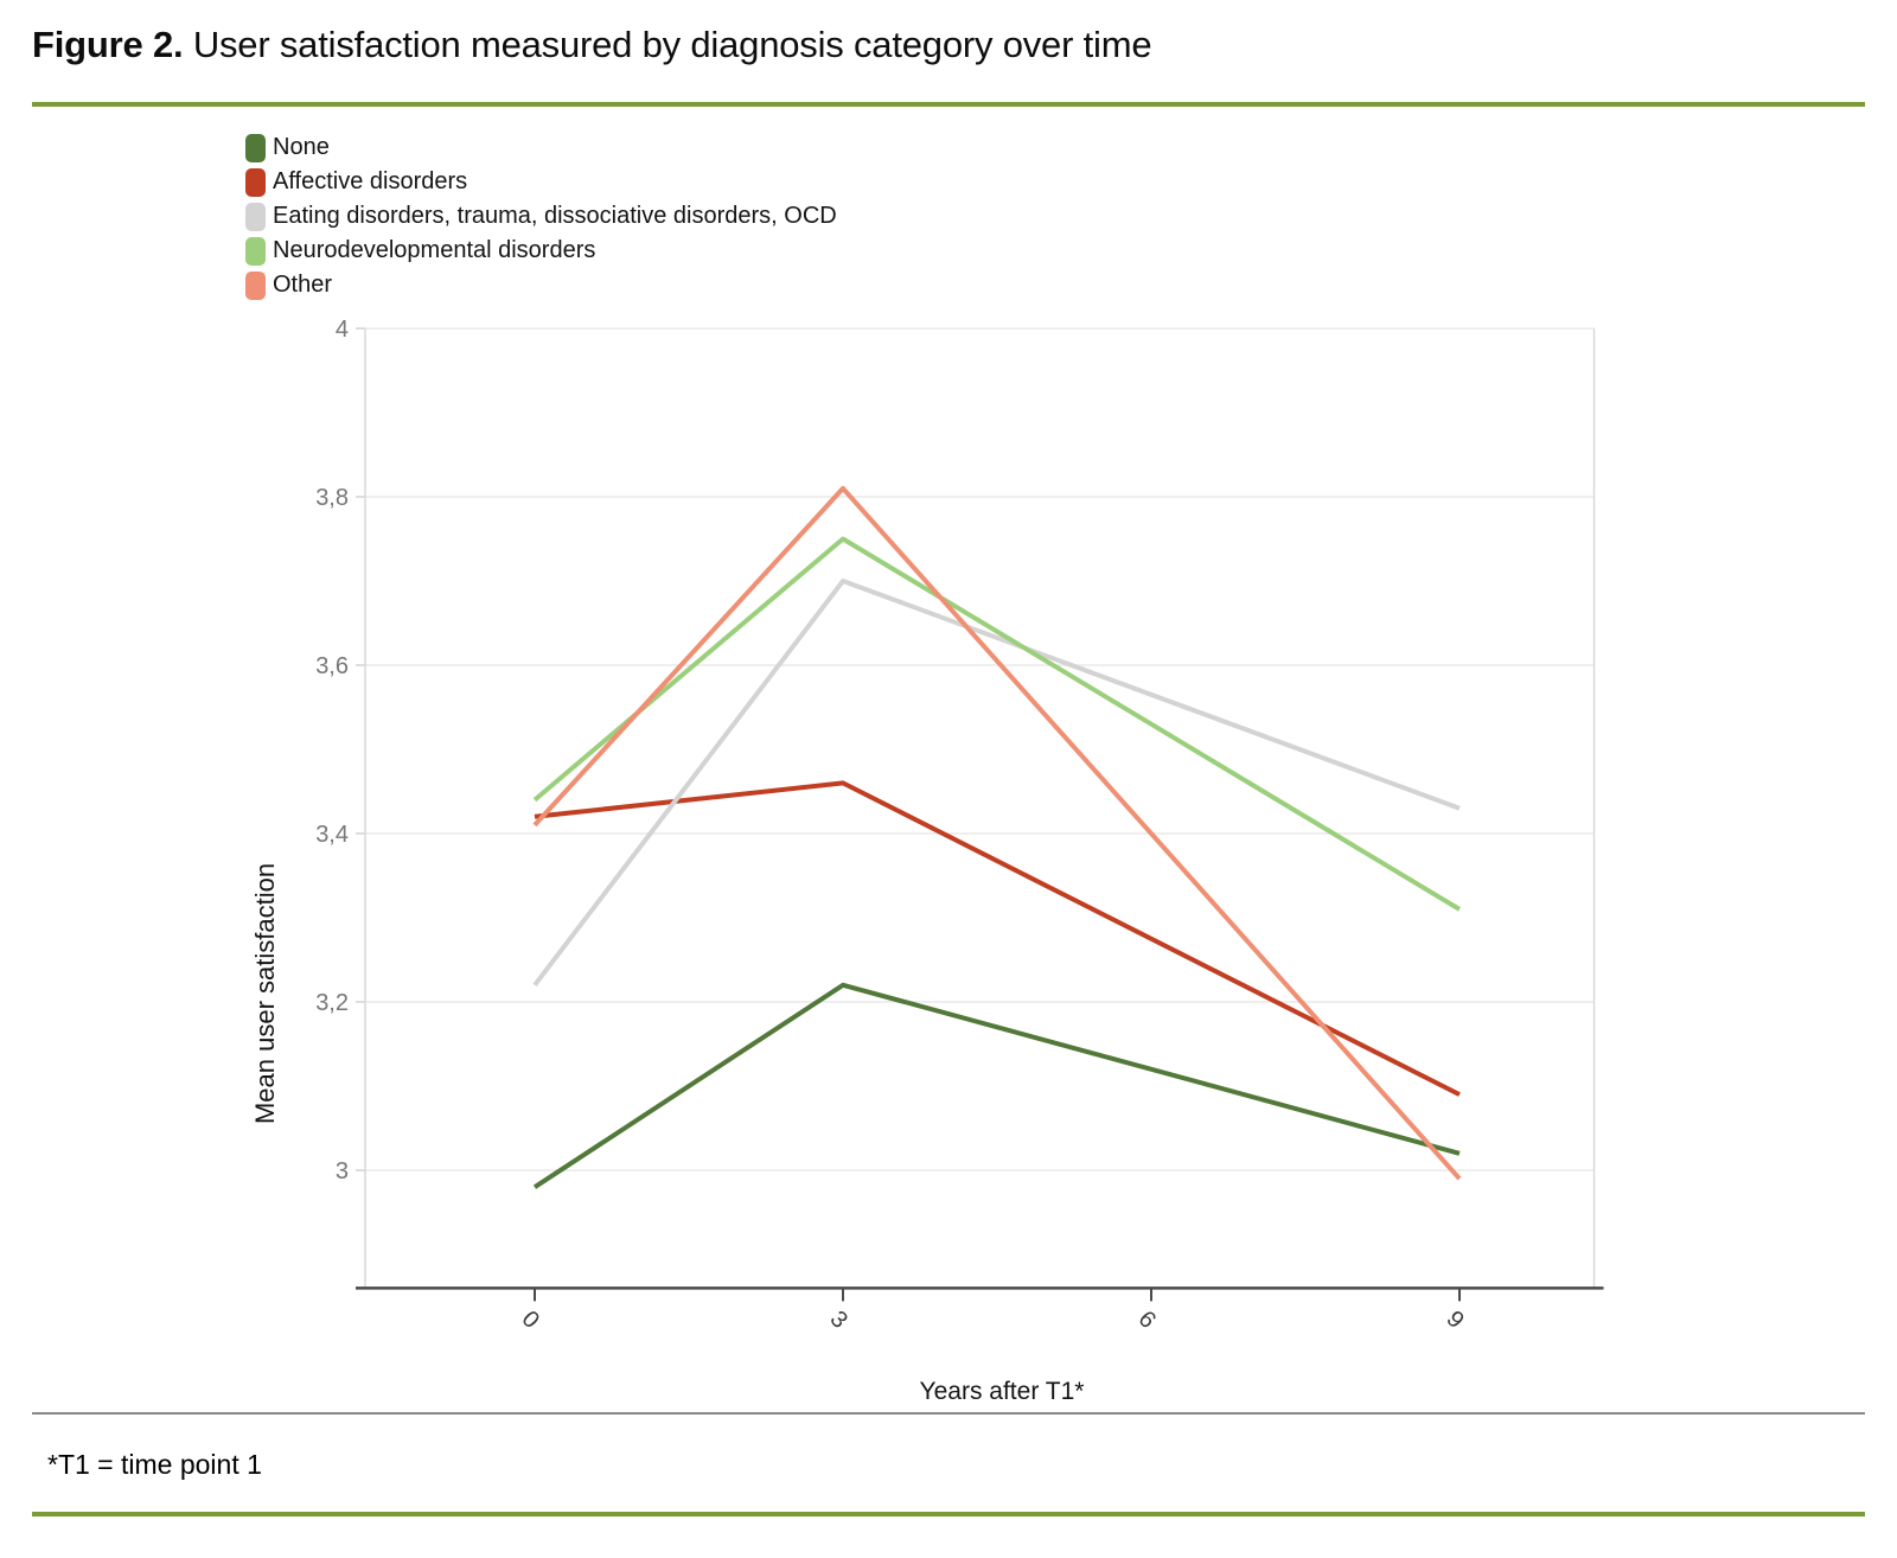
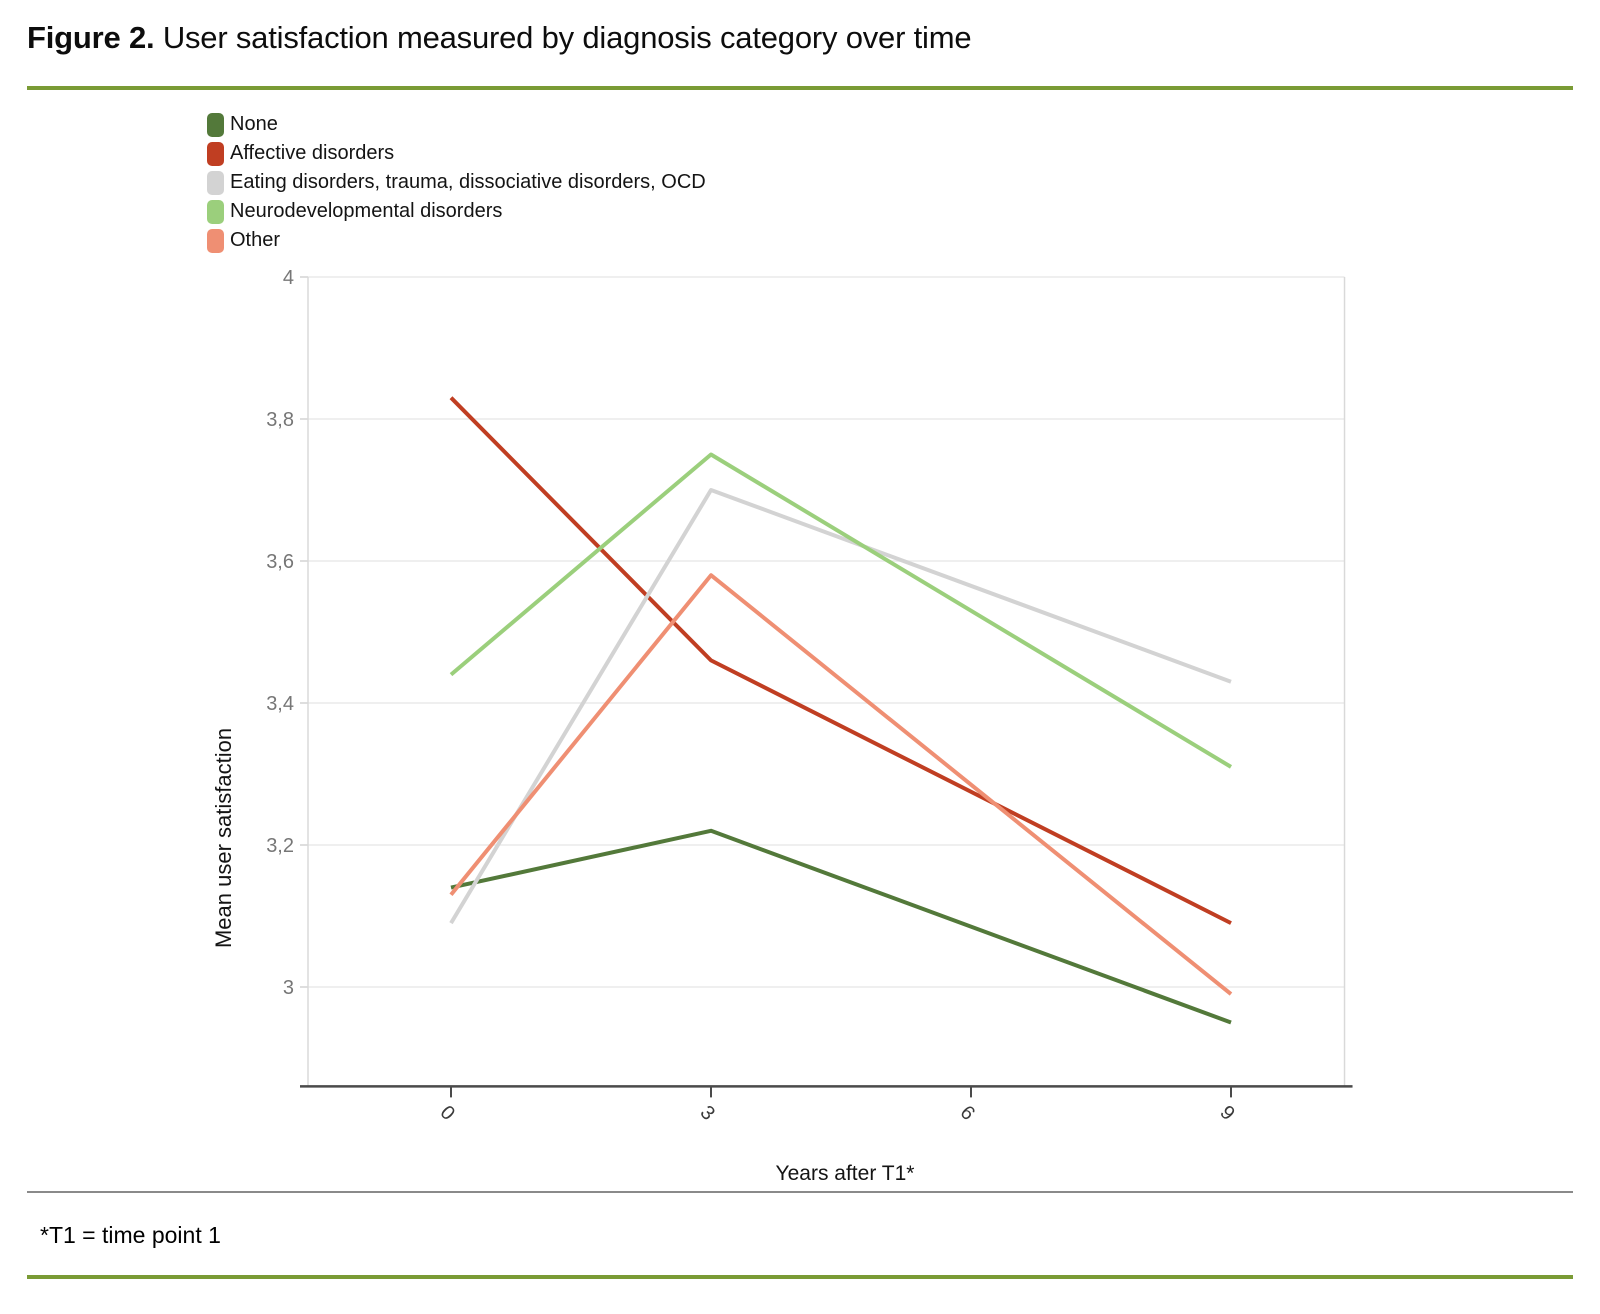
None/0: 2,98 -> 3,14
Affective disorders/0: 3,42 -> 3,83
Eating disorders, trauma, dissociative disorders, OCD/0: 3,22 -> 3,09
Other/0: 3,41 -> 3,13
Other/3: 3,81 -> 3,58
None/9: 3,02 -> 2,95
